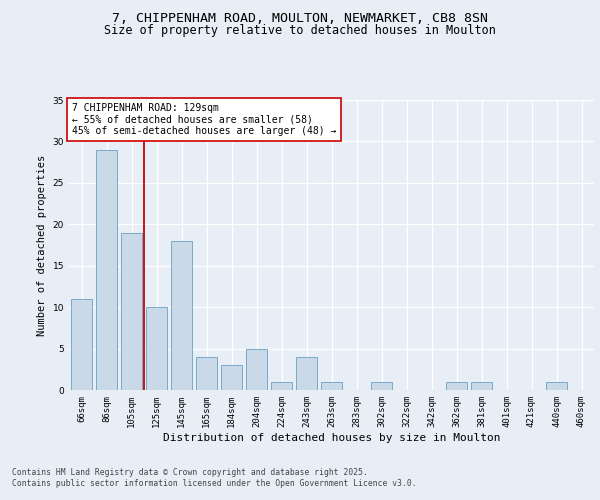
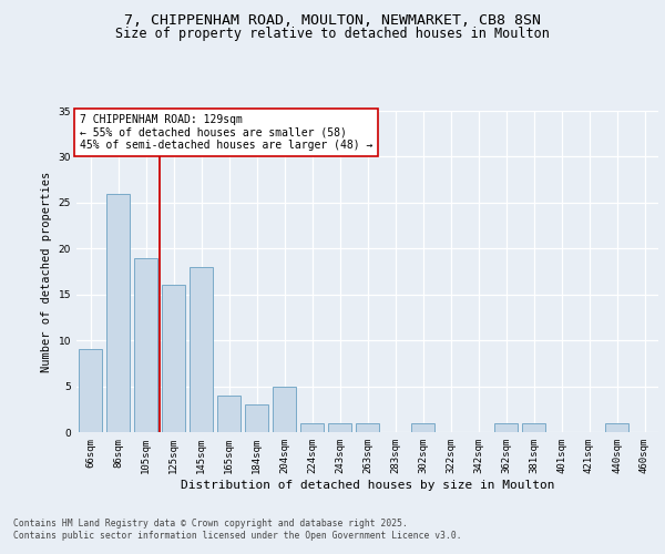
66sqm: 11 -> 9
86sqm: 29 -> 26
125sqm: 10 -> 16
243sqm: 4 -> 1
